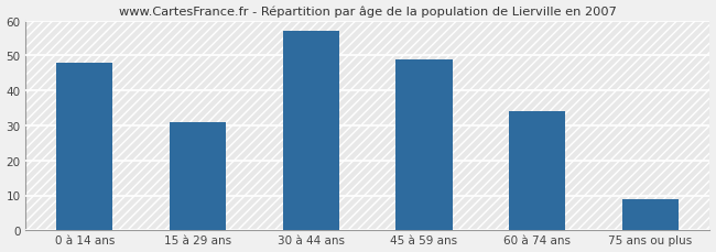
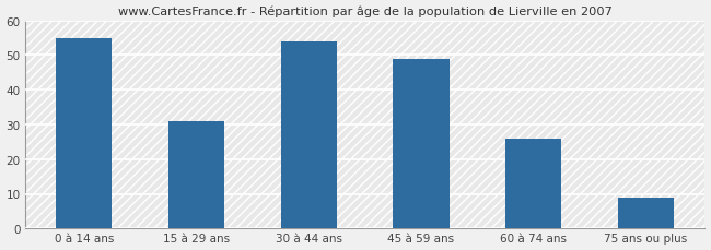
0 à 14 ans: 48 -> 55
30 à 44 ans: 57 -> 54
60 à 74 ans: 34 -> 26
